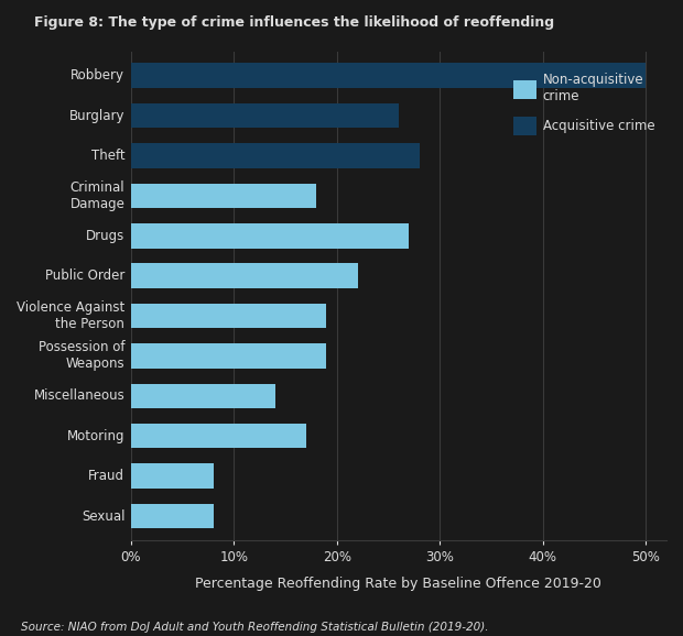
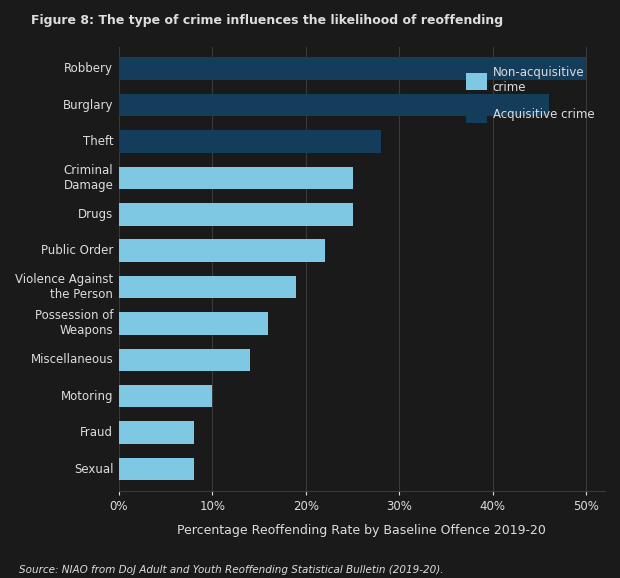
Burglary: 26% -> 46%
Criminal Damage: 18% -> 25%
Drugs: 27% -> 25%
Possession of Weapons: 19% -> 16%
Motoring: 17% -> 10%
